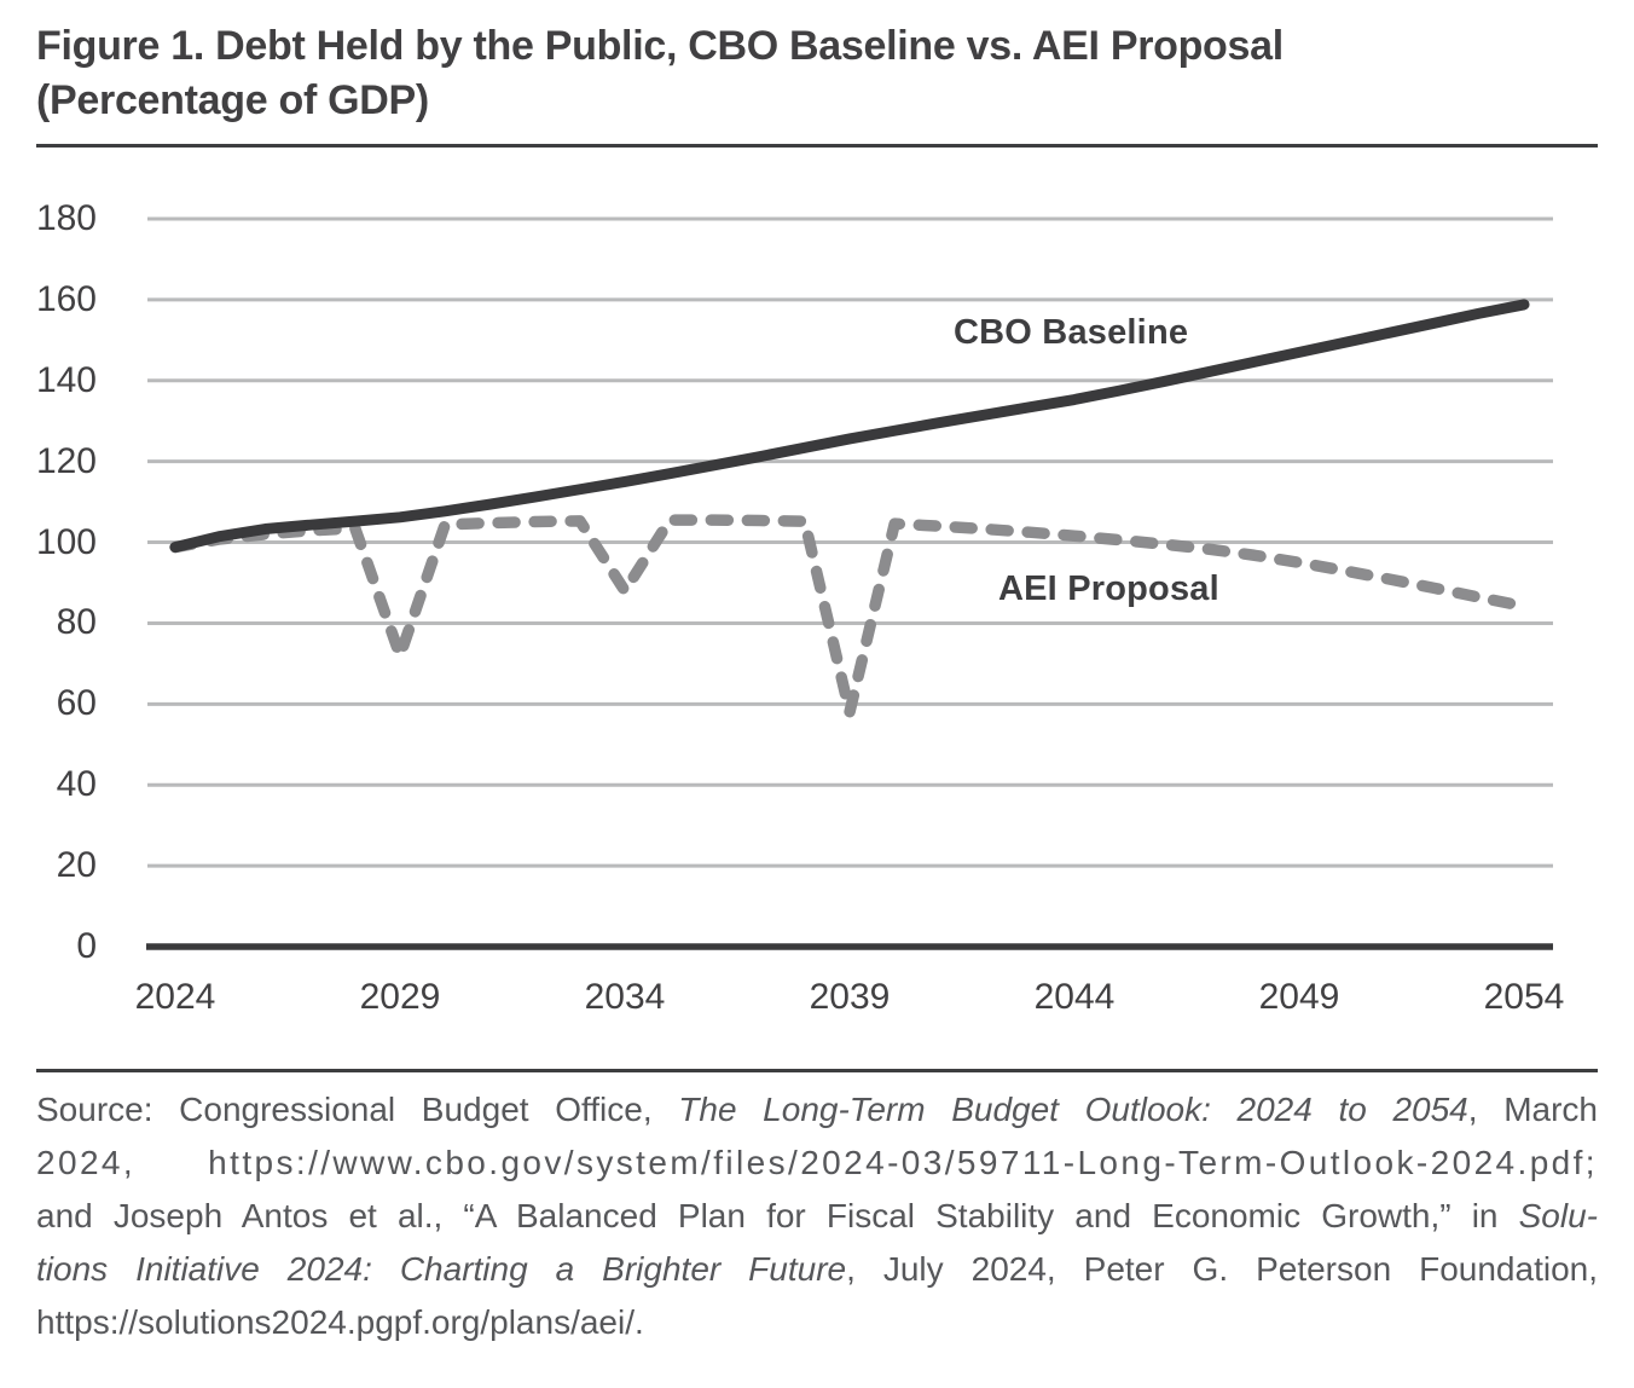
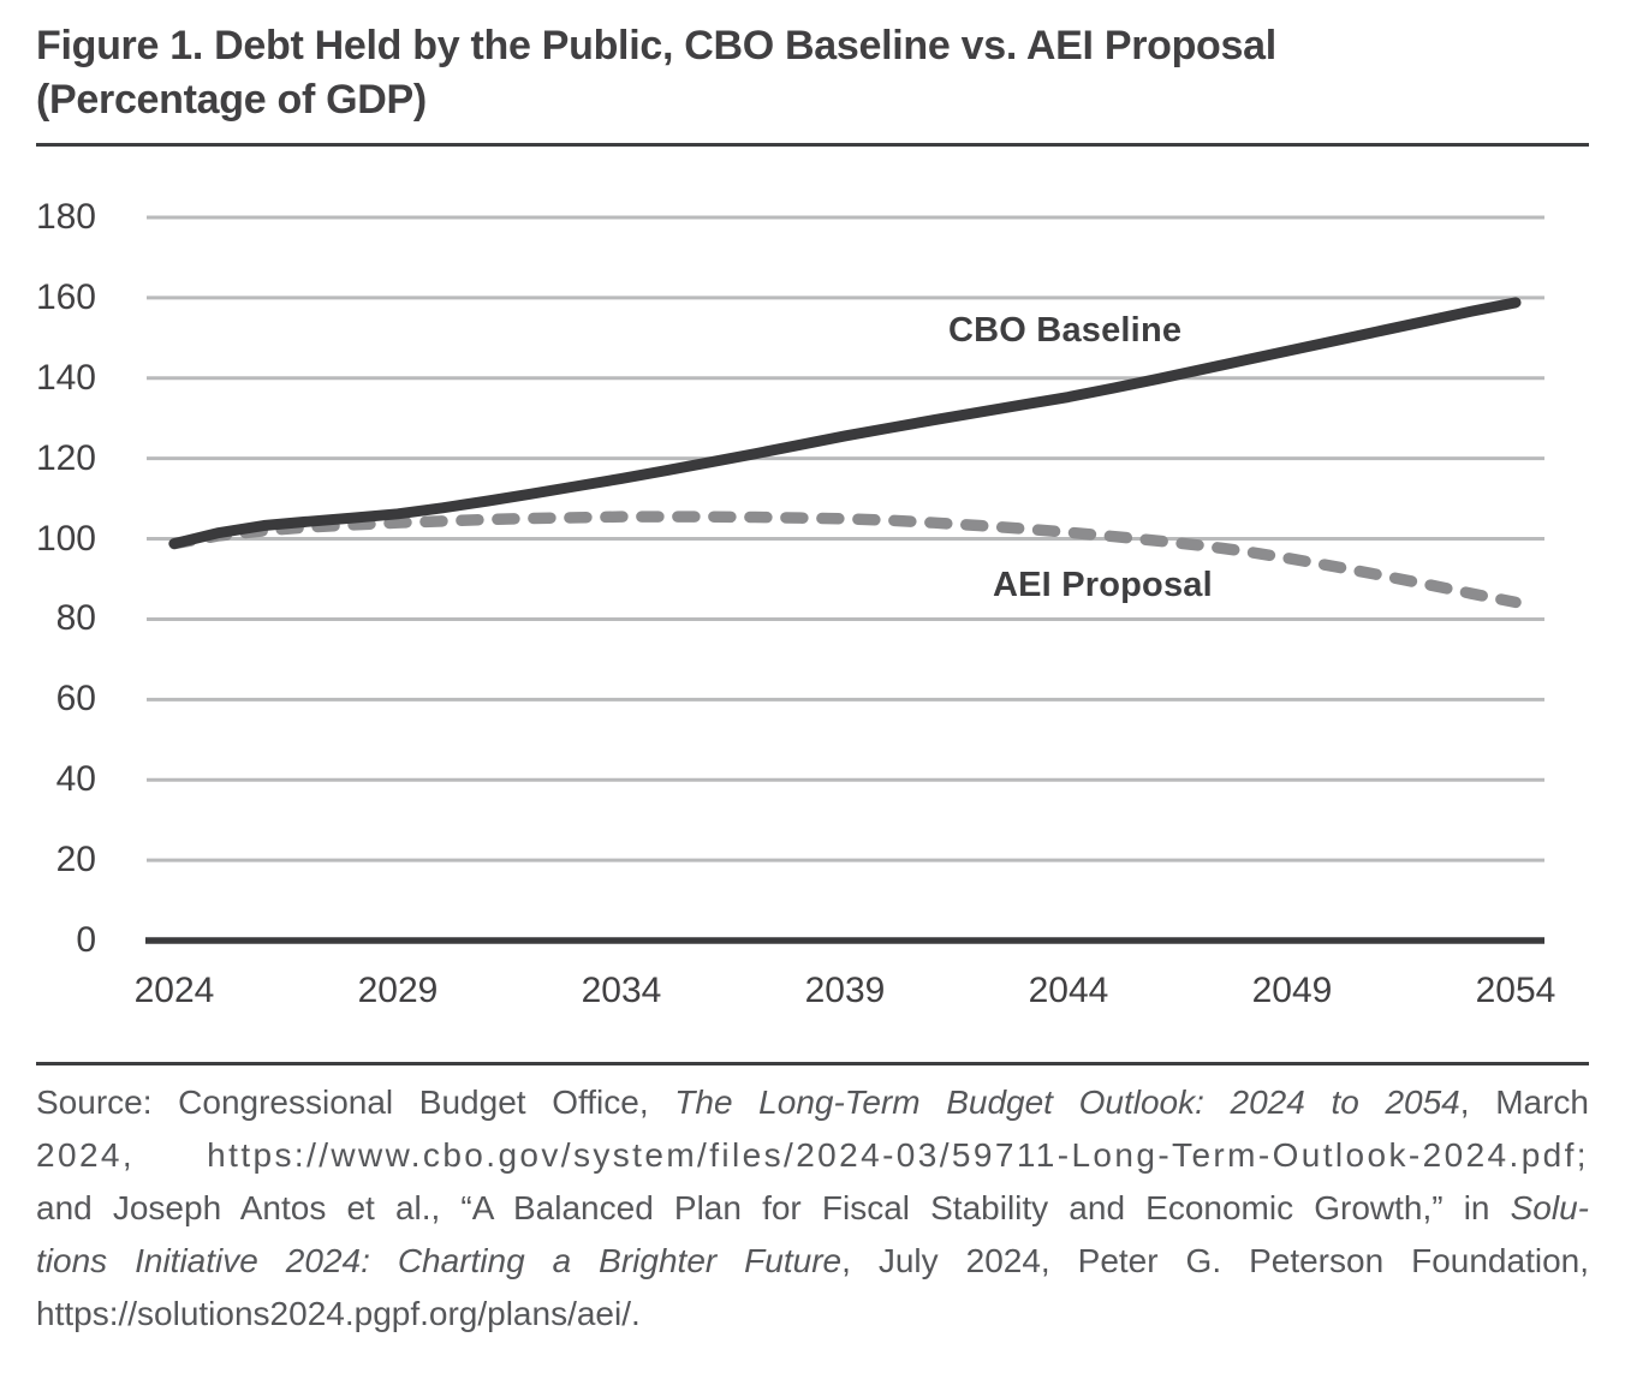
AEI Proposal/2029: 72 -> 104
AEI Proposal/2034: 88 -> 106
AEI Proposal/2039: 58 -> 105
